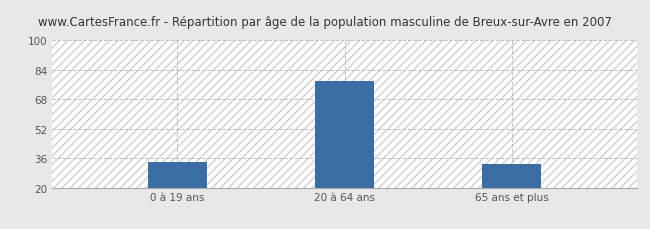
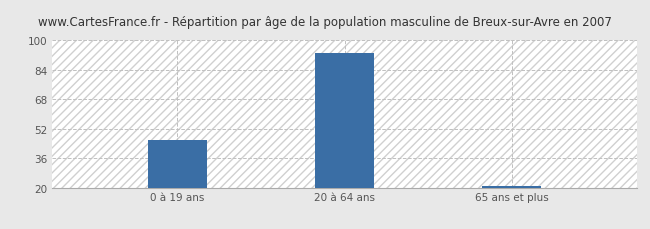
0 à 19 ans: 34 -> 46
20 à 64 ans: 78 -> 93
65 ans et plus: 33 -> 21
